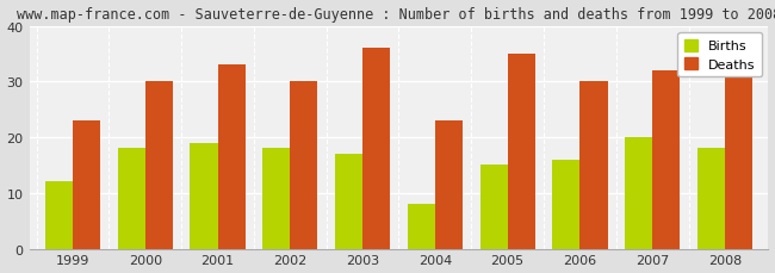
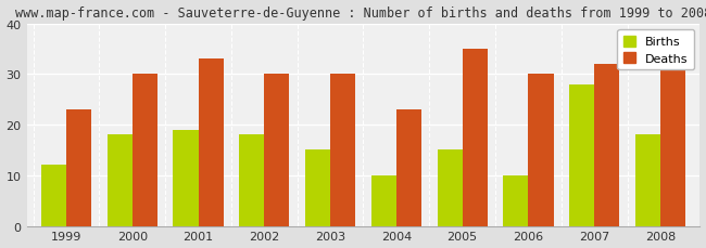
Births/2003: 17 -> 15
Deaths/2003: 36 -> 30
Births/2004: 8 -> 10
Births/2006: 16 -> 10
Births/2007: 20 -> 28
